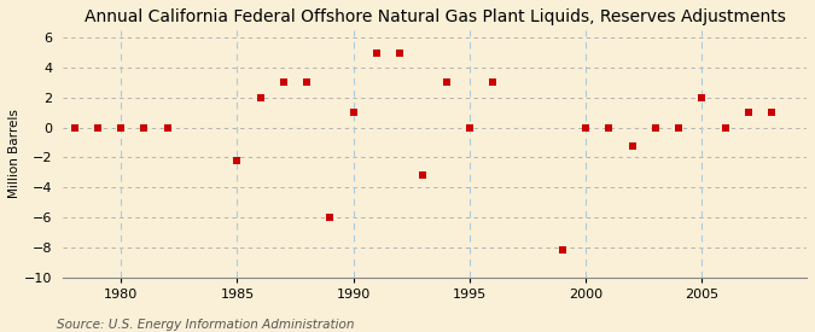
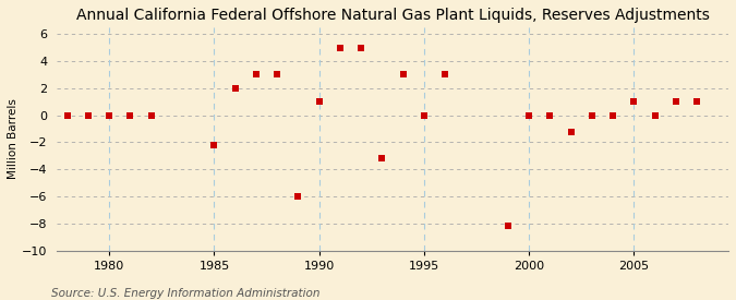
2005: 2.0 -> 1.0
